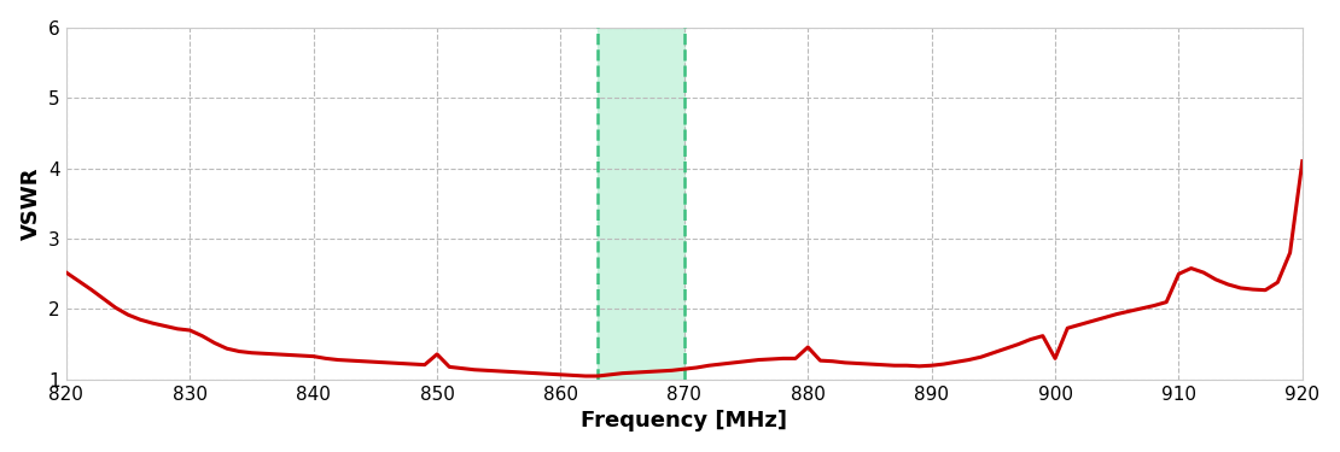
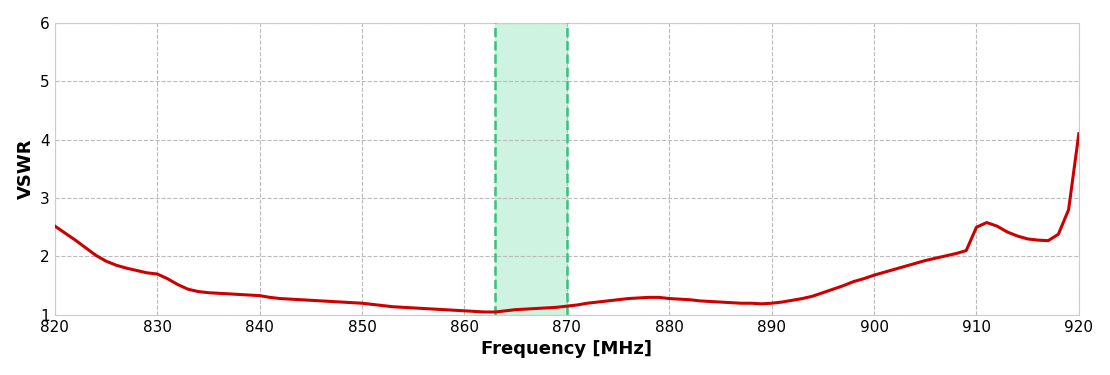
850: 1.36 -> 1.20
880: 1.46 -> 1.28
900: 1.30 -> 1.68
